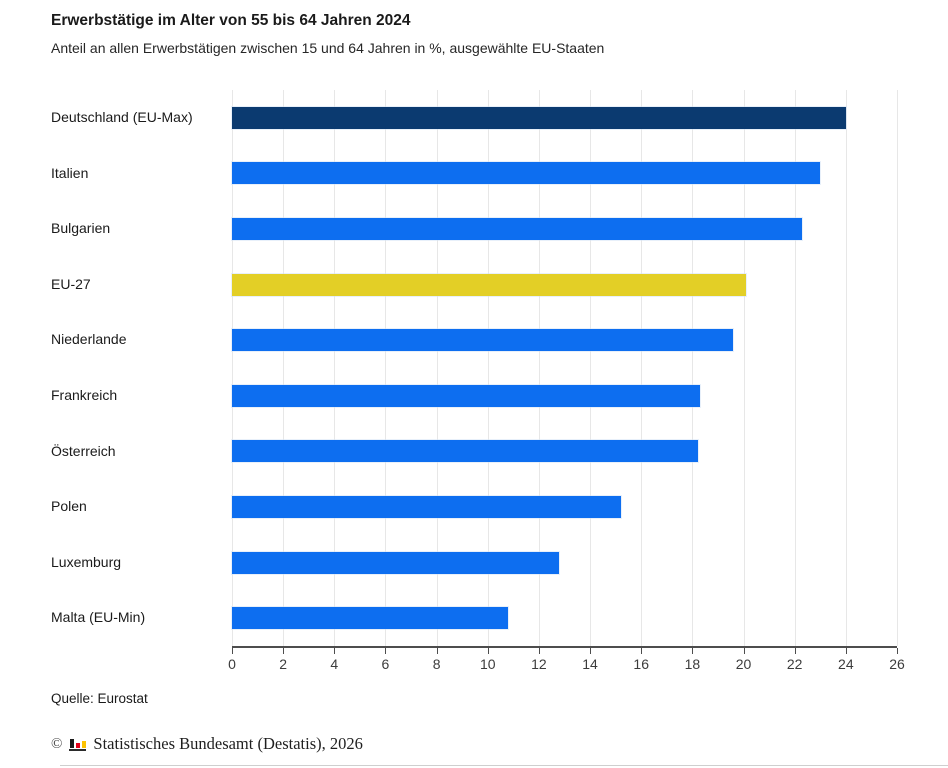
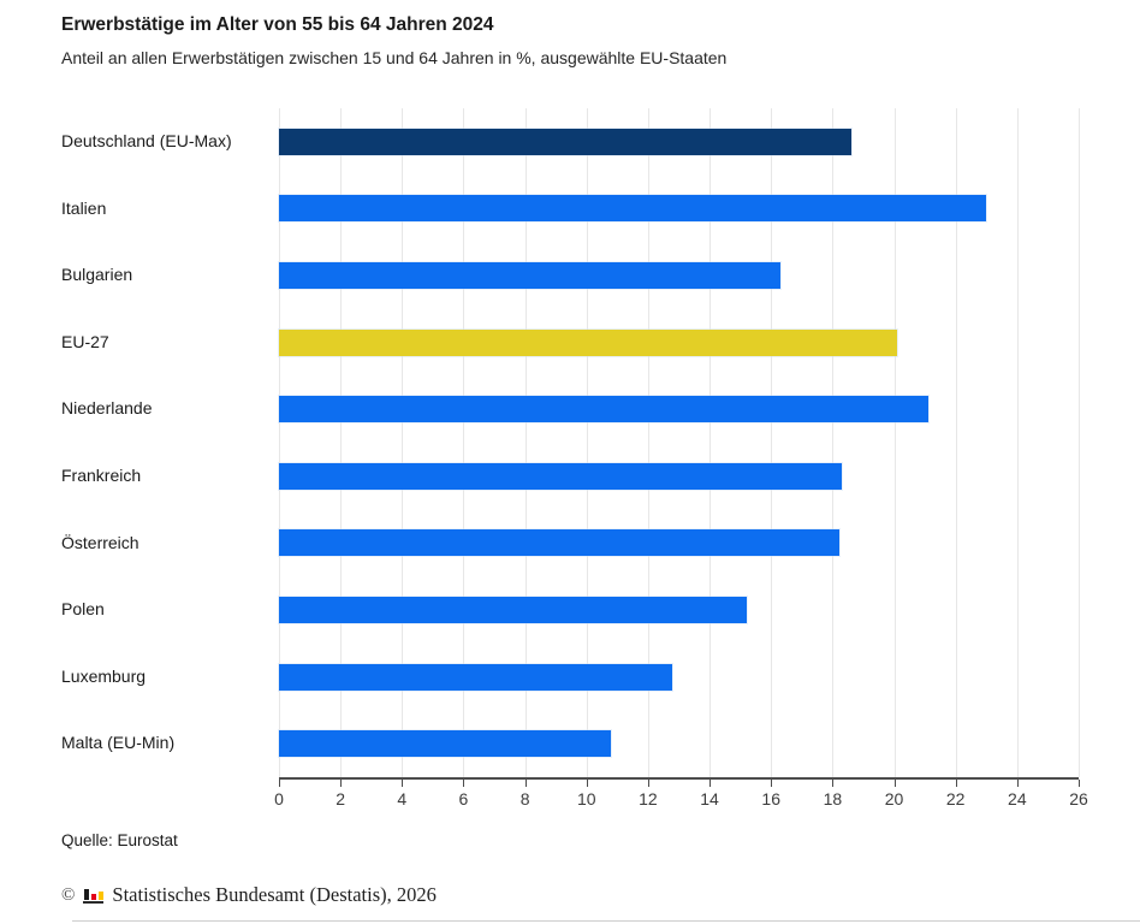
Deutschland (EU-Max): 24.0 -> 18.6
Bulgarien: 22.3 -> 16.3
Niederlande: 19.6 -> 21.1
